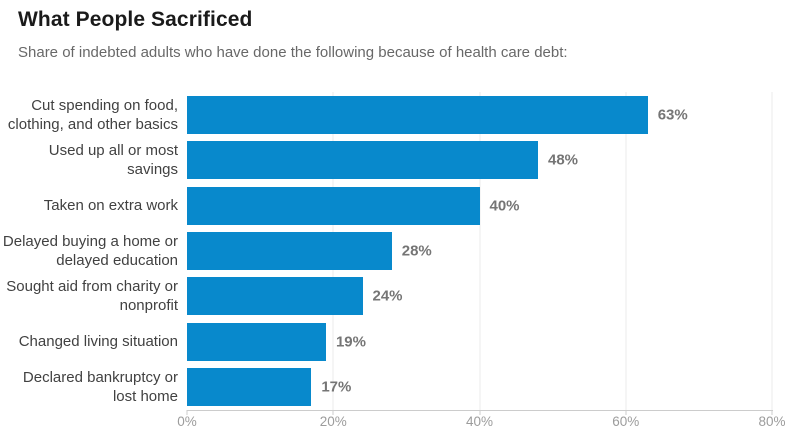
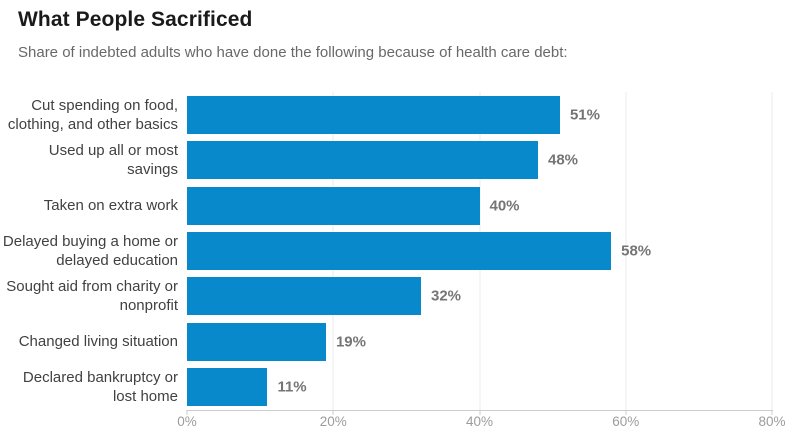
Cut spending on food, clothing, and other basics: 63% -> 51%
Delayed buying a home or delayed education: 28% -> 58%
Sought aid from charity or nonprofit: 24% -> 32%
Declared bankruptcy or lost home: 17% -> 11%
